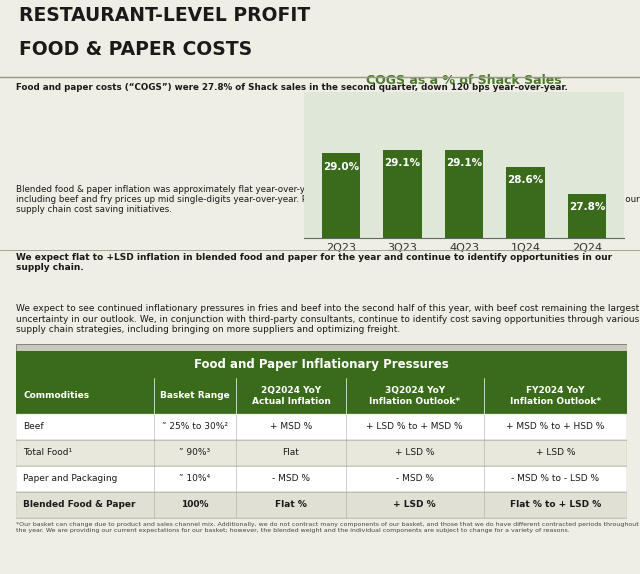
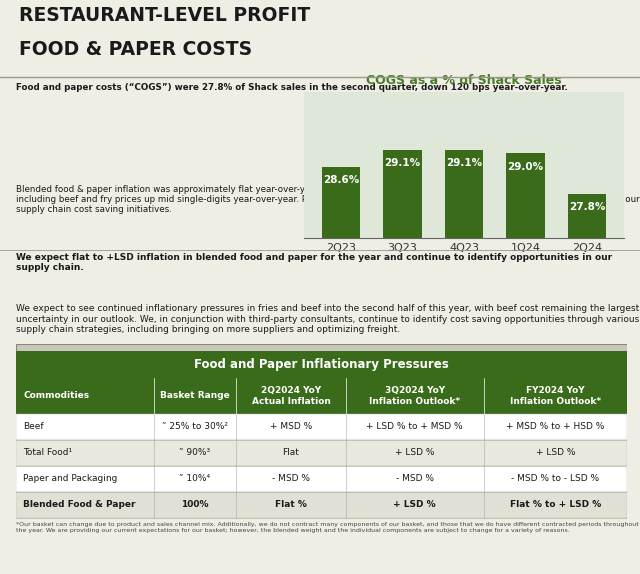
2Q23: 29.0% -> 28.6%
1Q24: 28.6% -> 29.0%
